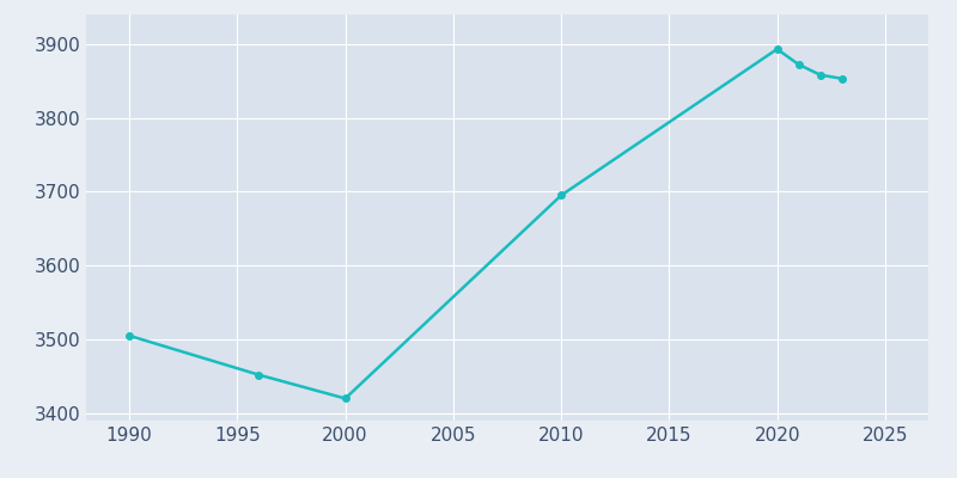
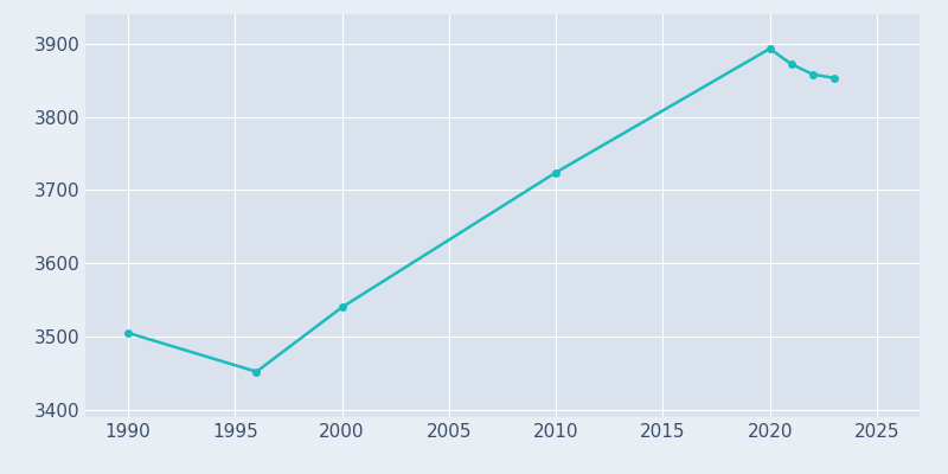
2000: 3420 -> 3540
2010: 3695 -> 3724
